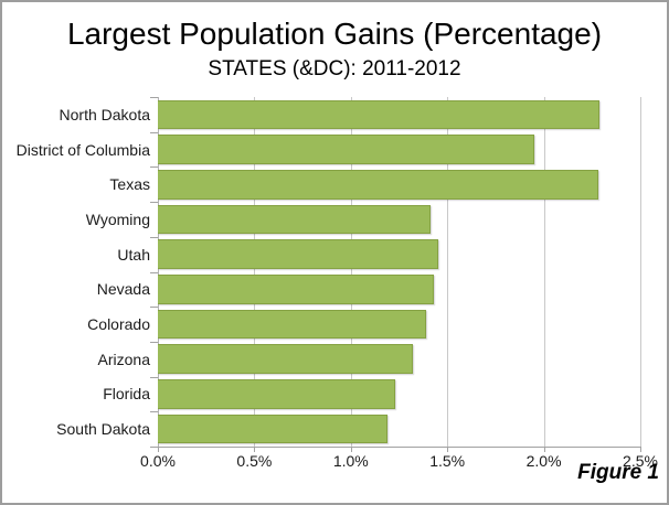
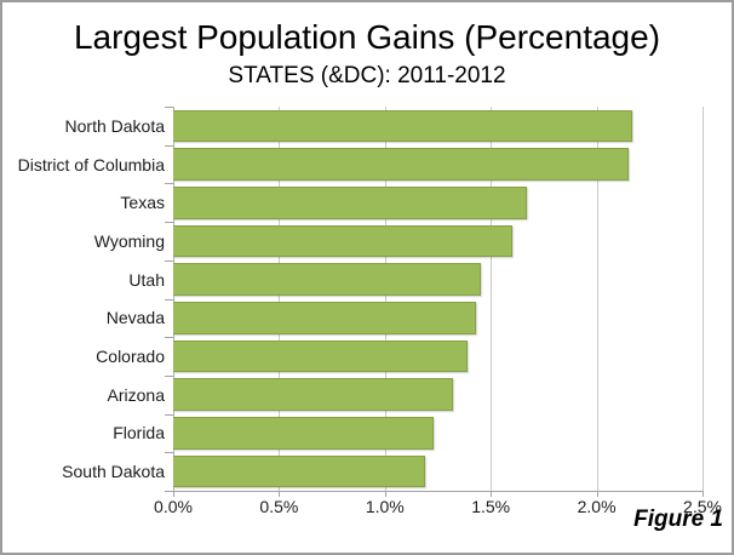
North Dakota: 2.29% -> 2.17%
District of Columbia: 1.95% -> 2.15%
Texas: 2.28% -> 1.67%
Wyoming: 1.41% -> 1.60%
